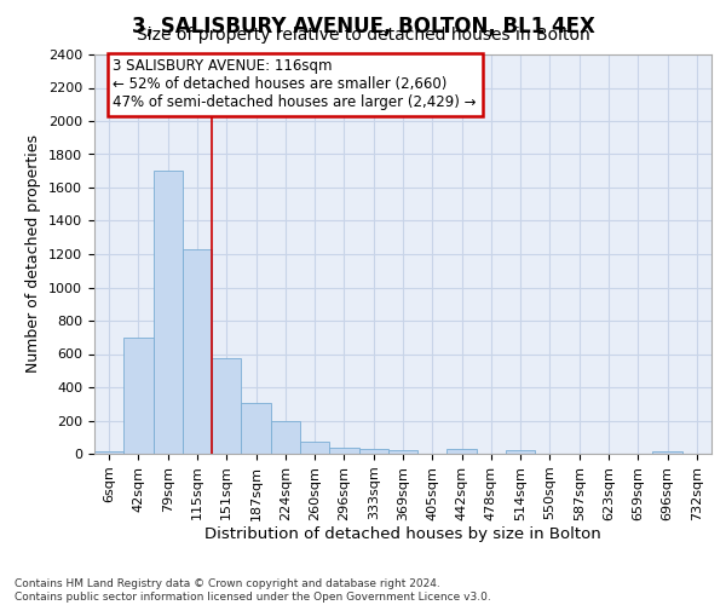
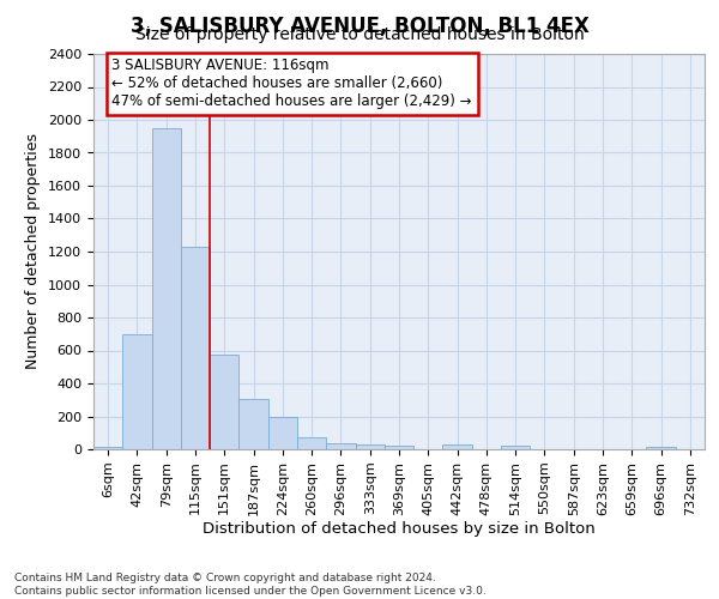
79sqm: 1700 -> 1950
